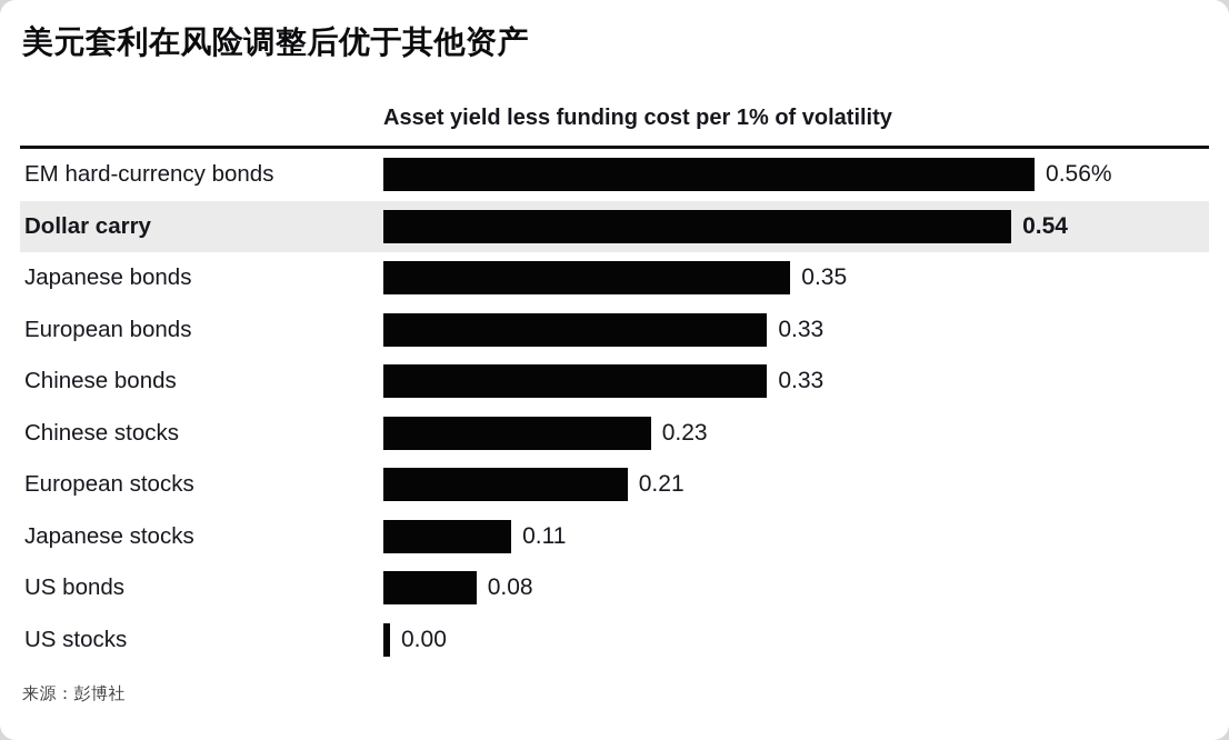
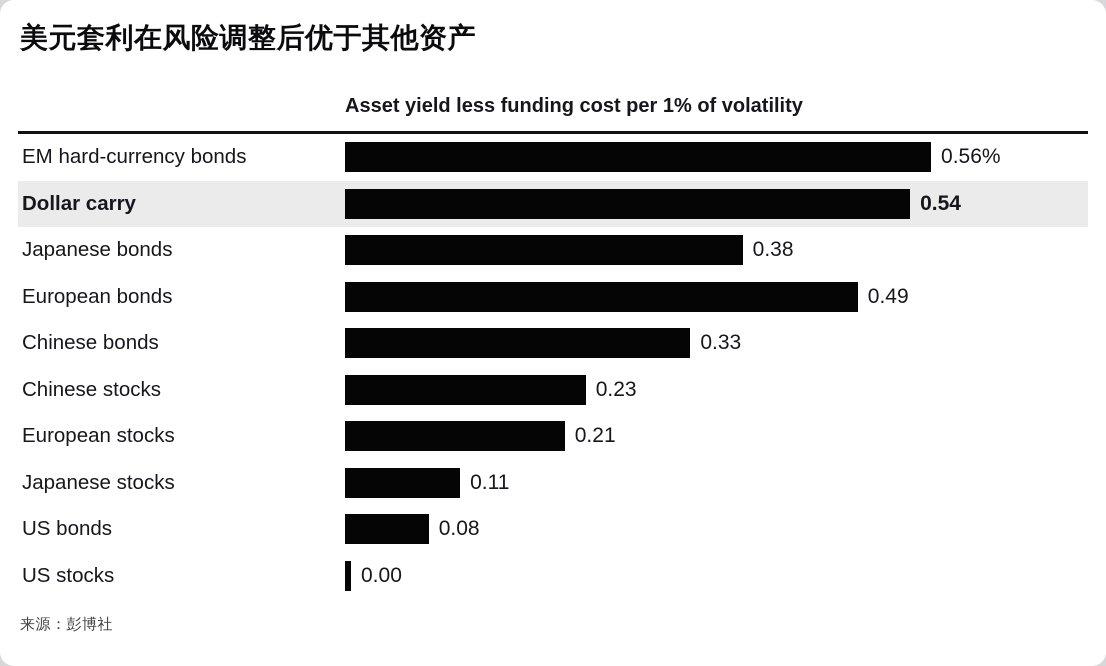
Japanese bonds: 0.35 -> 0.38
European bonds: 0.33 -> 0.49
